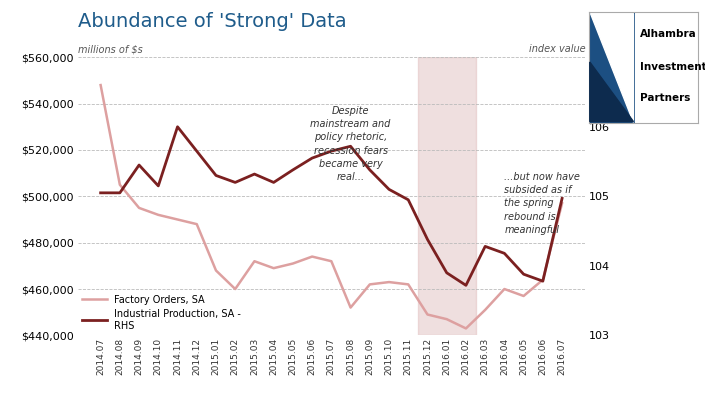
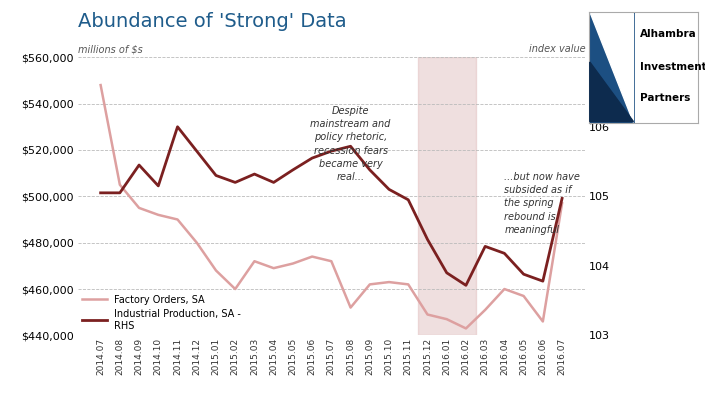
Factory Orders, SA/2014.12: $488,000 -> $480,000
Factory Orders, SA/2016.06: $464,000 -> $446,000
